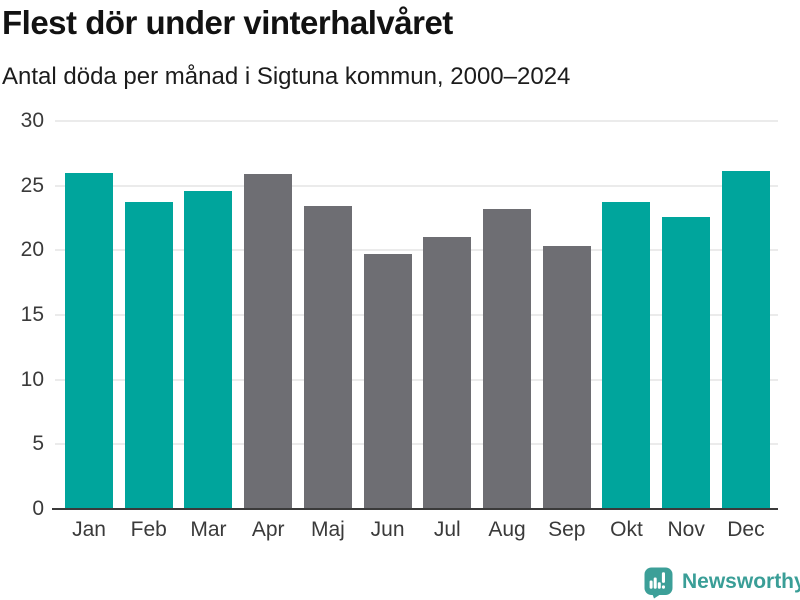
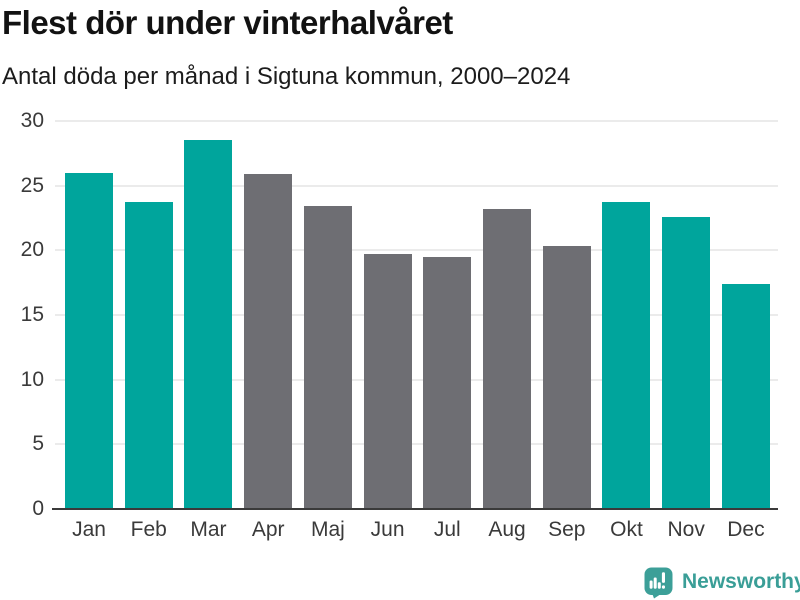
Mar: 24.6 -> 28.5
Jul: 21.0 -> 19.5
Dec: 26.1 -> 17.4
